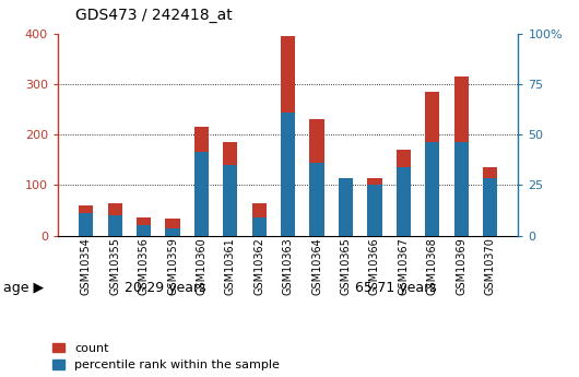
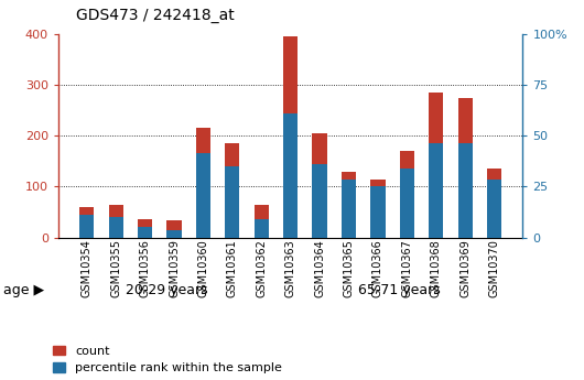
count/GSM10364: 230 -> 205
count/GSM10365: 110 -> 130
count/GSM10369: 315 -> 275
